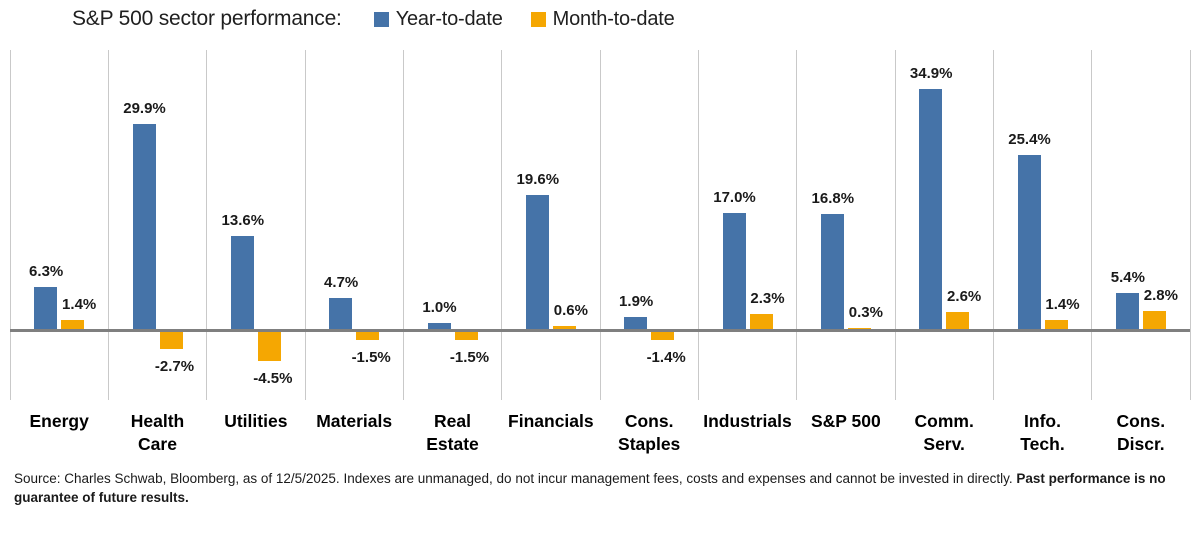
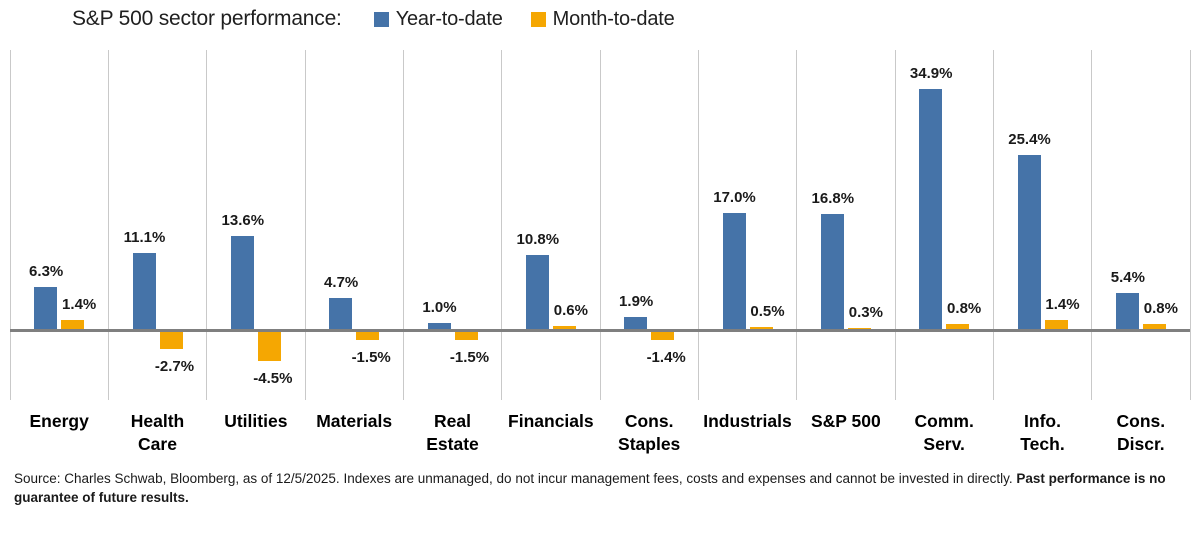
Year-to-date/Health Care: 29.9% -> 11.1%
Year-to-date/Financials: 19.6% -> 10.8%
Month-to-date/Industrials: 2.3% -> 0.5%
Month-to-date/Comm. Serv.: 2.6% -> 0.8%
Month-to-date/Cons. Discr.: 2.8% -> 0.8%
